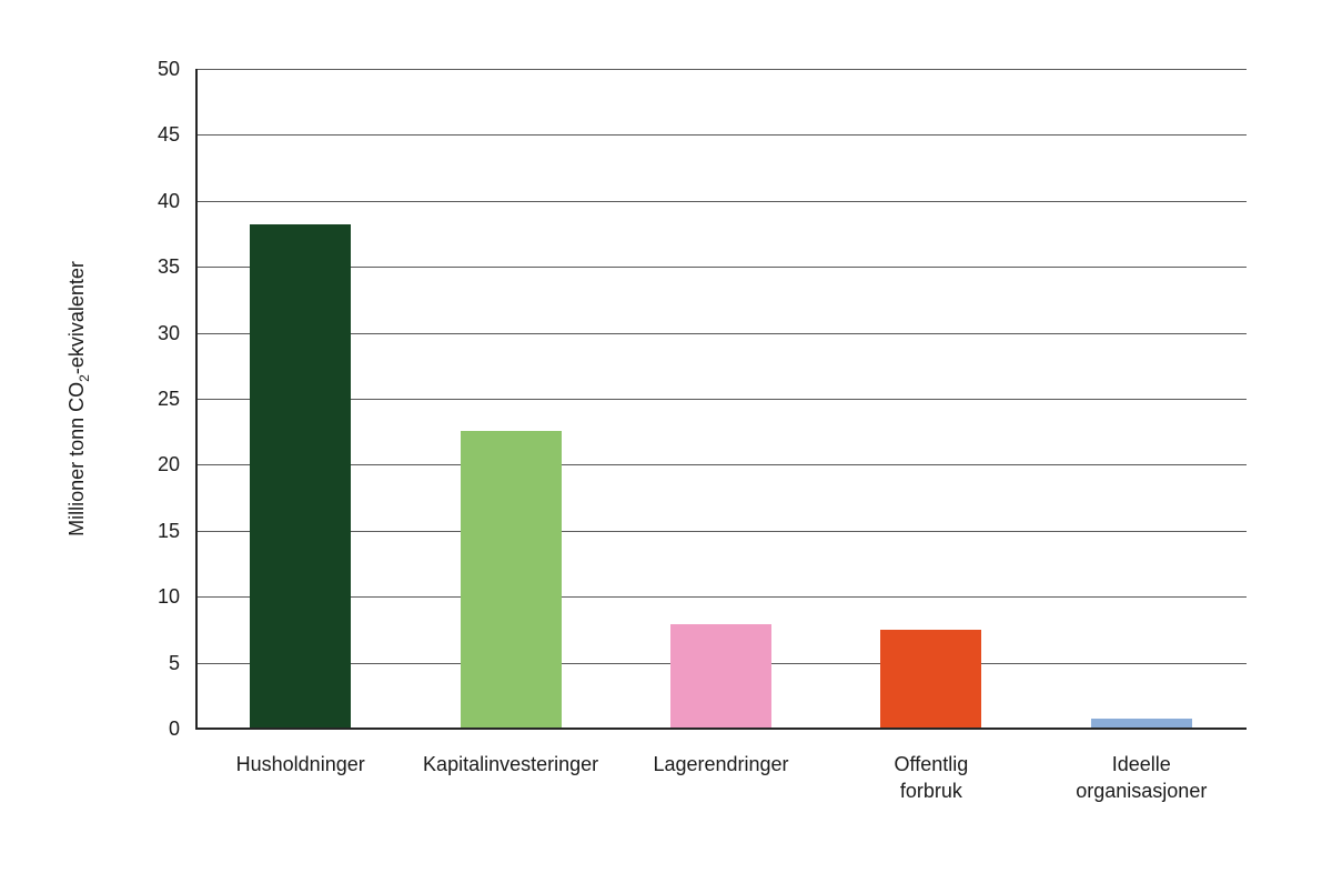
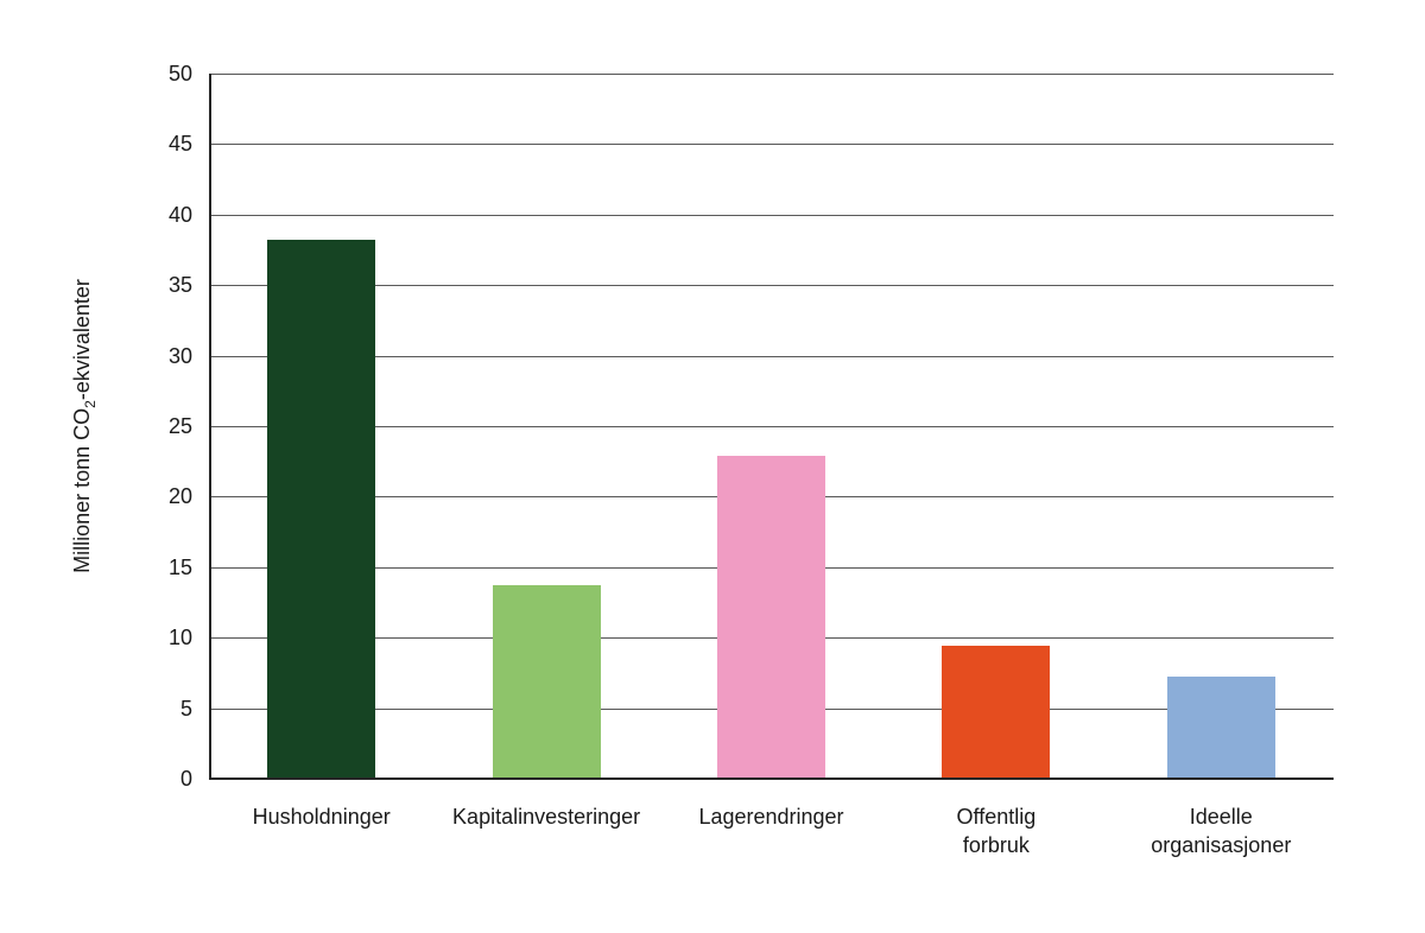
Kapitalinvesteringer: 22.6 -> 13.7
Lagerendringer: 7.9 -> 22.9
Offentlig forbruk: 7.5 -> 9.4
Ideelle organisasjoner: 0.8 -> 7.2
